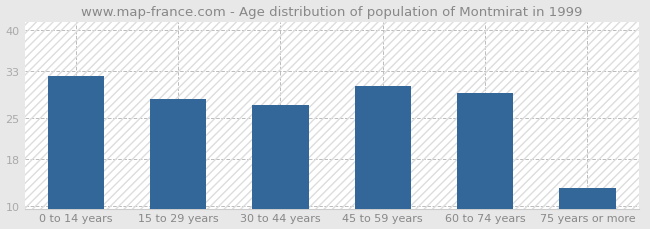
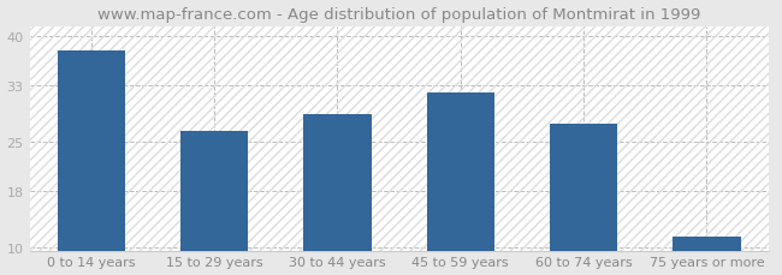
0 to 14 years: 32.2 -> 38.0
15 to 29 years: 28.2 -> 26.5
30 to 44 years: 27.2 -> 29.0
45 to 59 years: 30.4 -> 32.0
60 to 74 years: 29.2 -> 27.5
75 years or more: 13.0 -> 11.5
